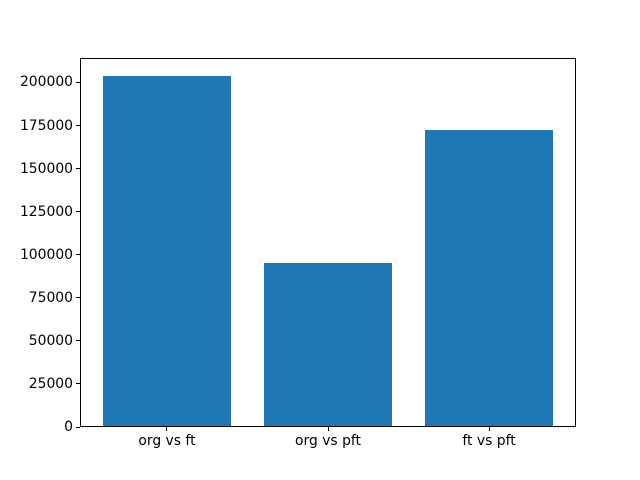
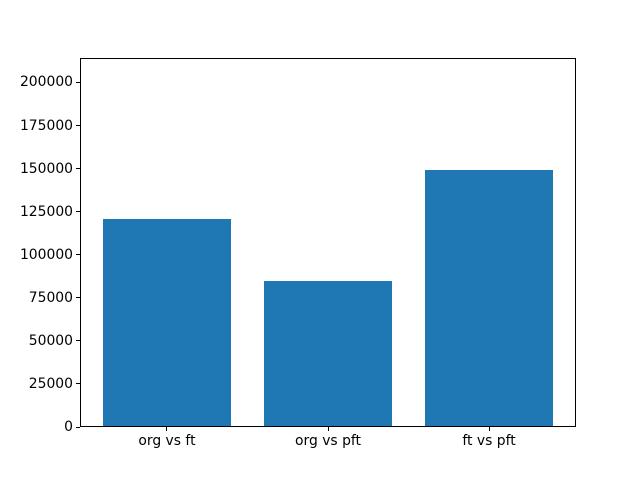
org vs ft: 204000 -> 121000
org vs pft: 95000 -> 85000
ft vs pft: 172000 -> 149000
